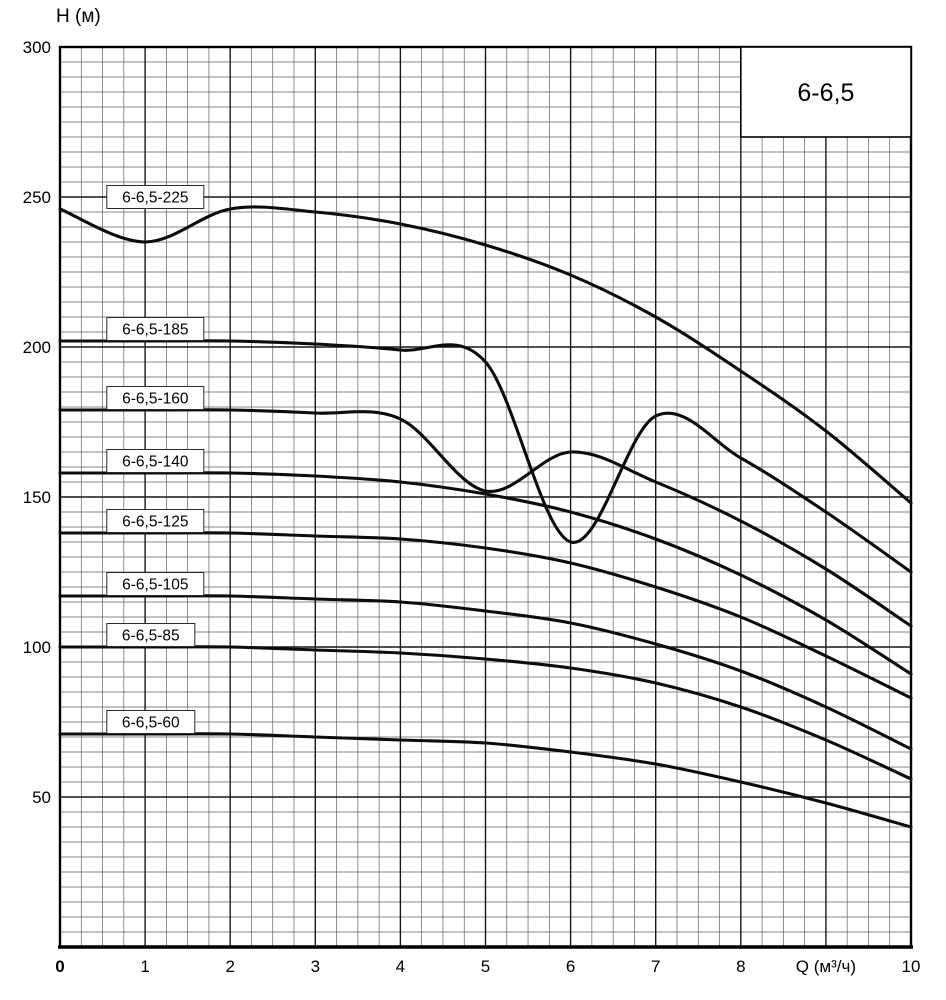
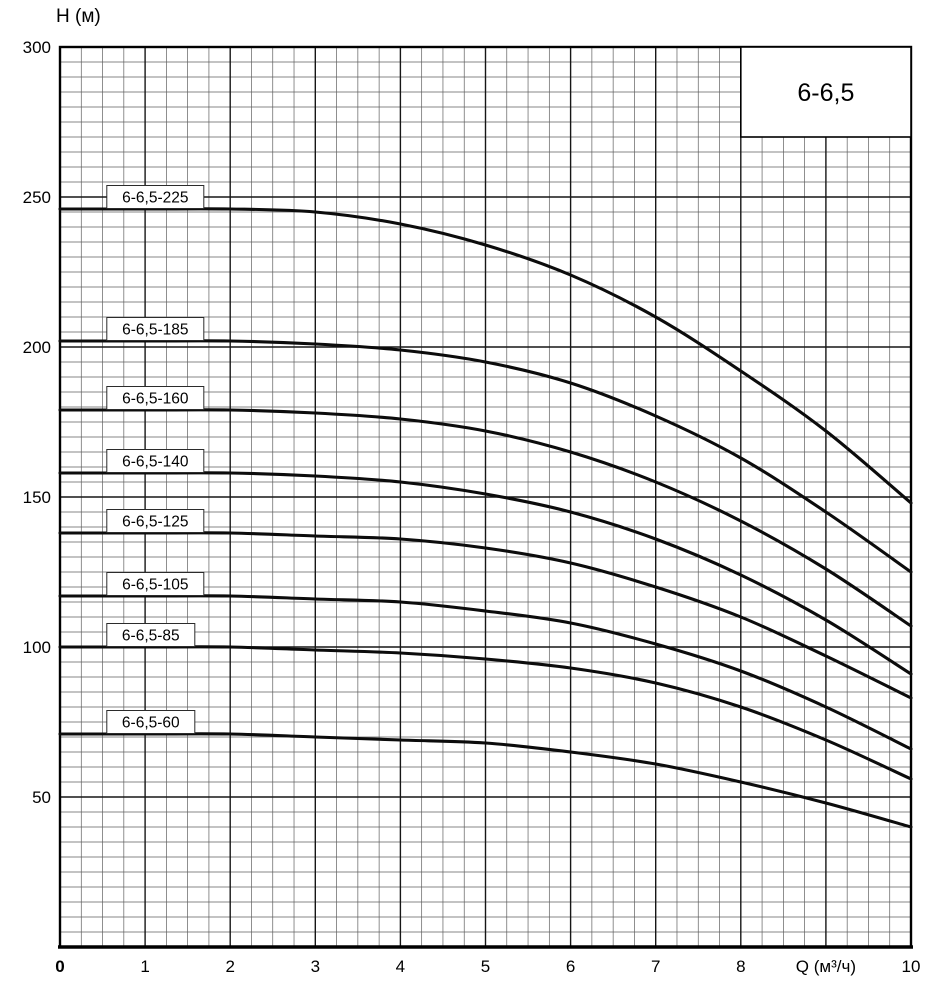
6-6,5-225/1: 235 -> 246
6-6,5-160/5: 152 -> 172
6-6,5-185/6: 135 -> 188
